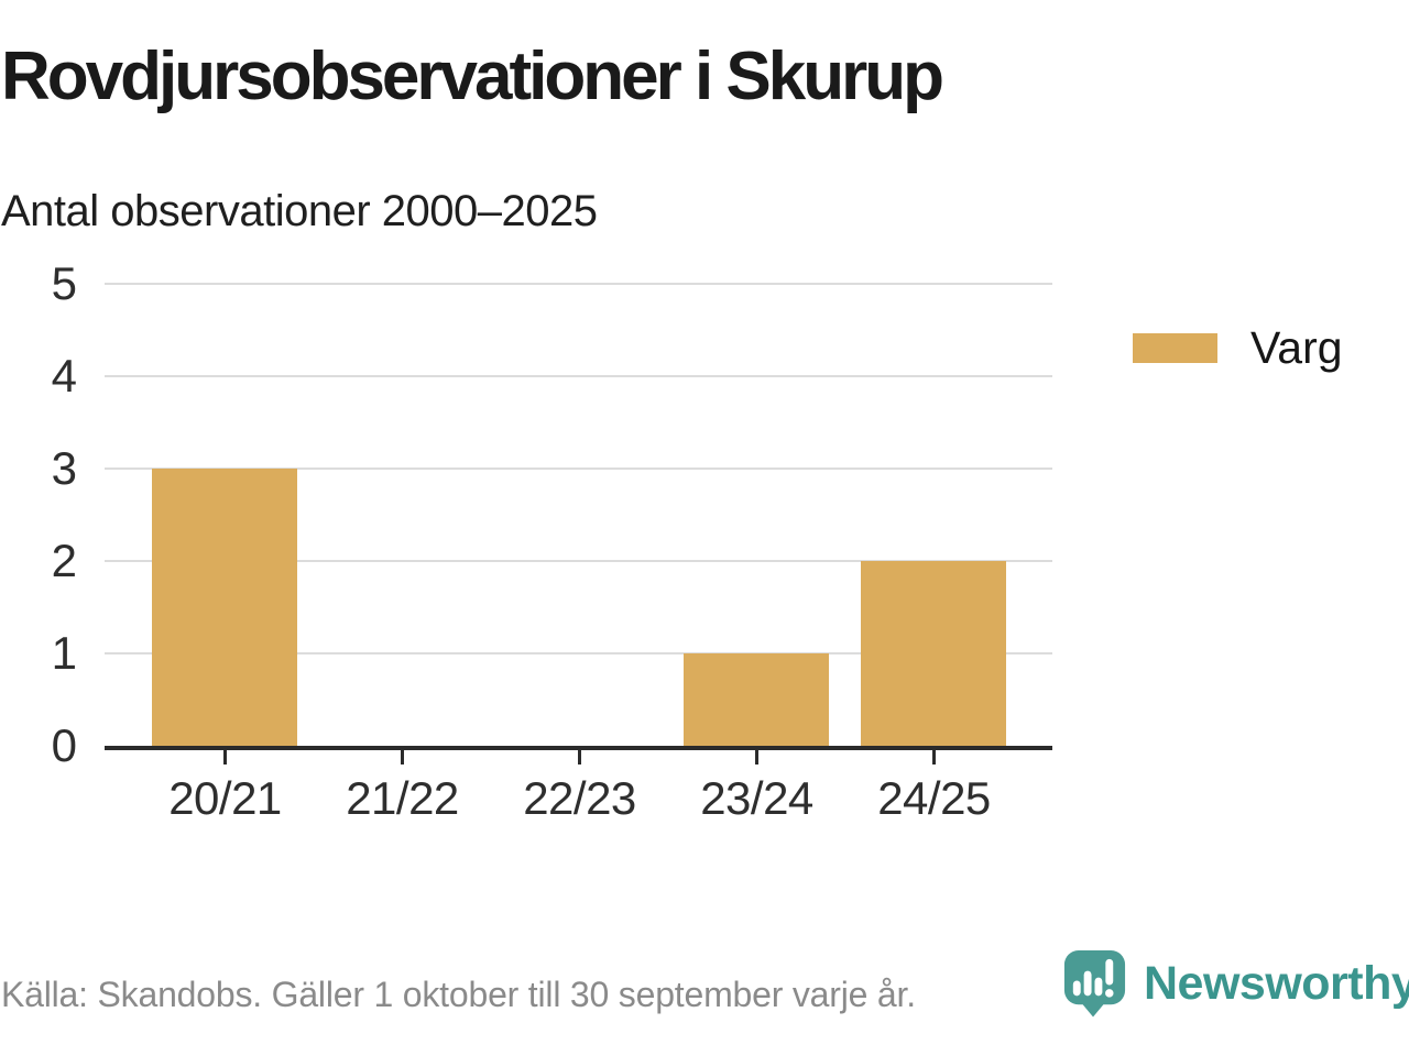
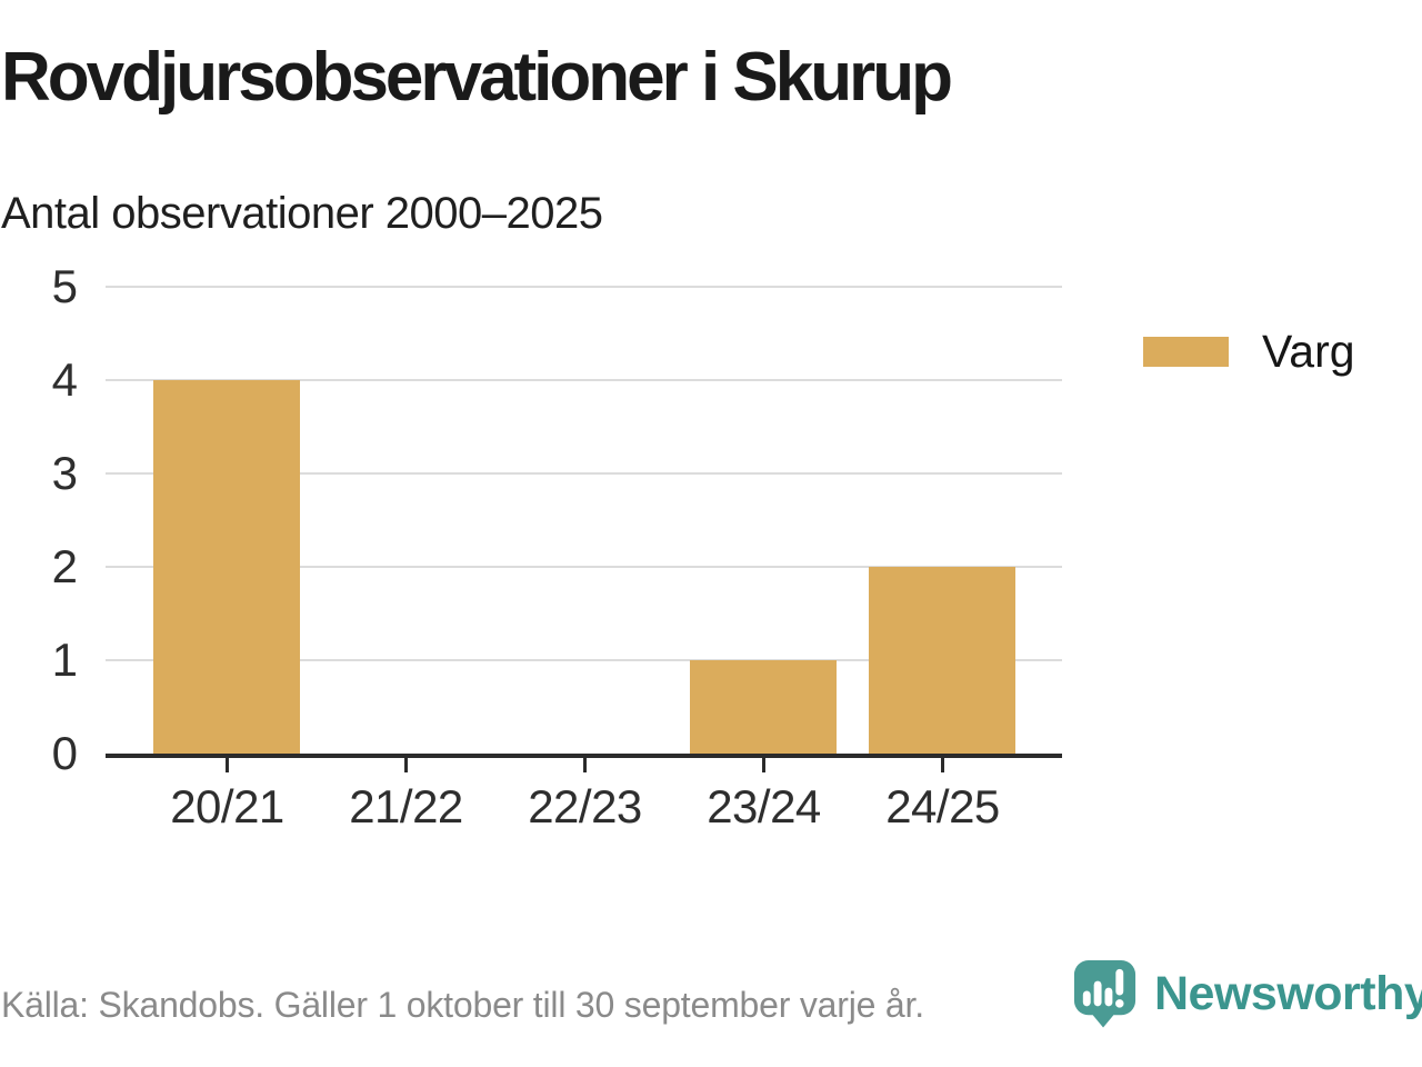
20/21: 3 -> 4
